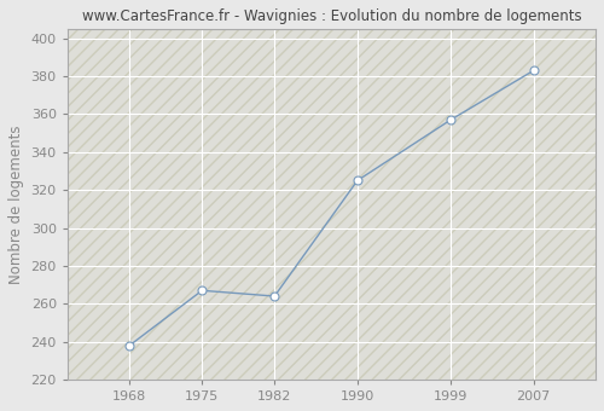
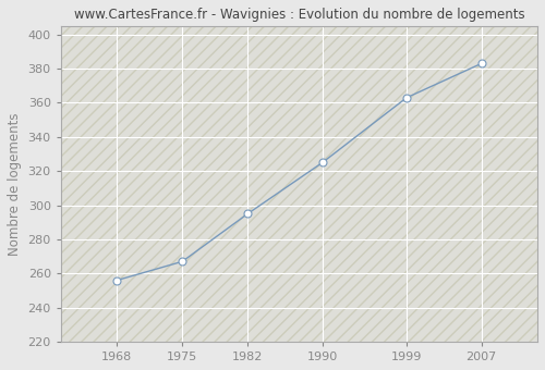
1968: 238 -> 256
1982: 264 -> 295
1999: 357 -> 363
